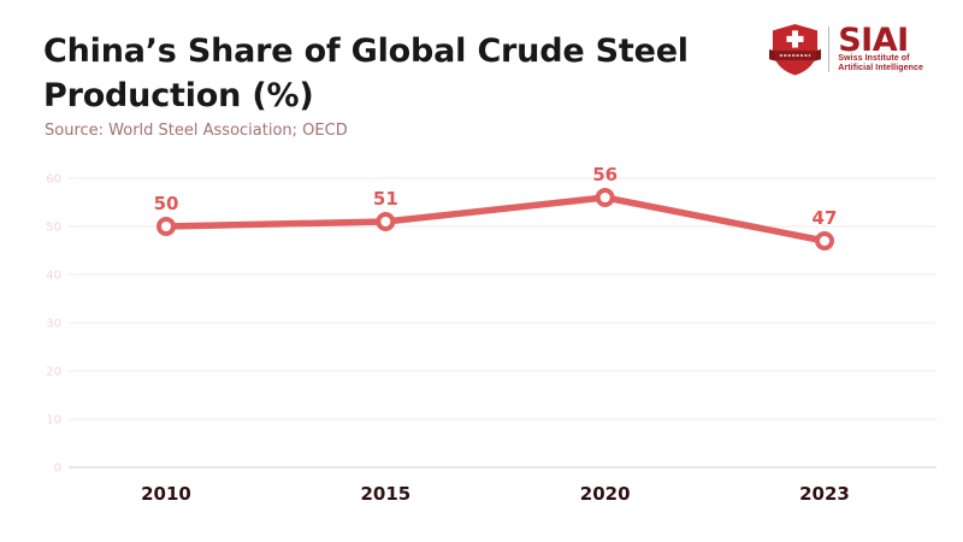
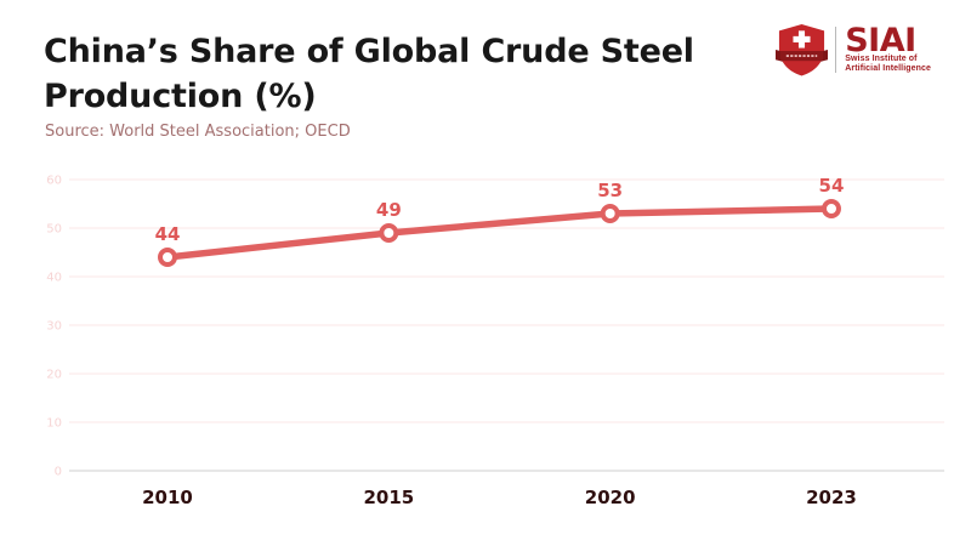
2010: 50 -> 44
2015: 51 -> 49
2020: 56 -> 53
2023: 47 -> 54
